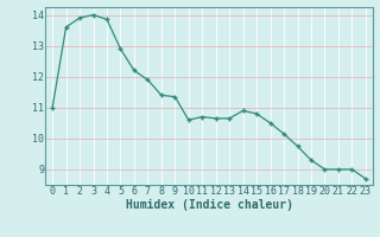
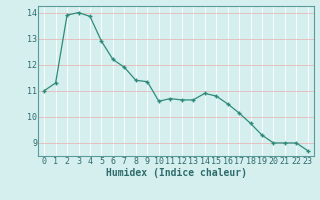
1: 13.60 -> 11.30
